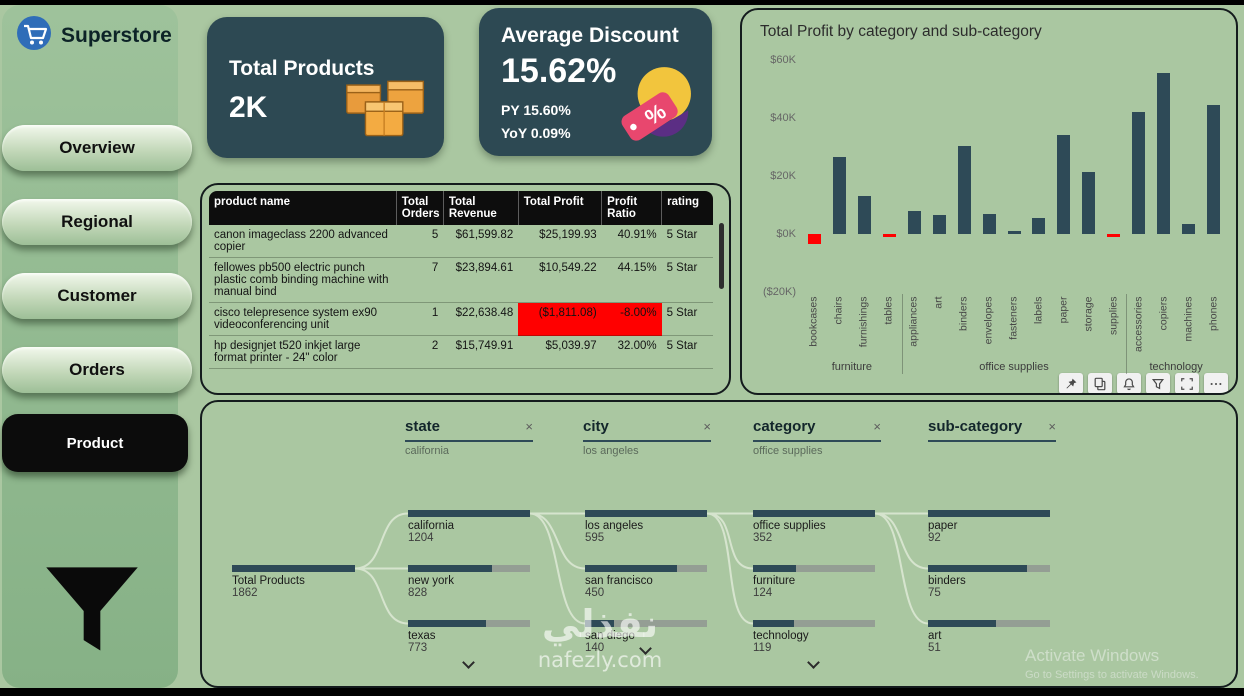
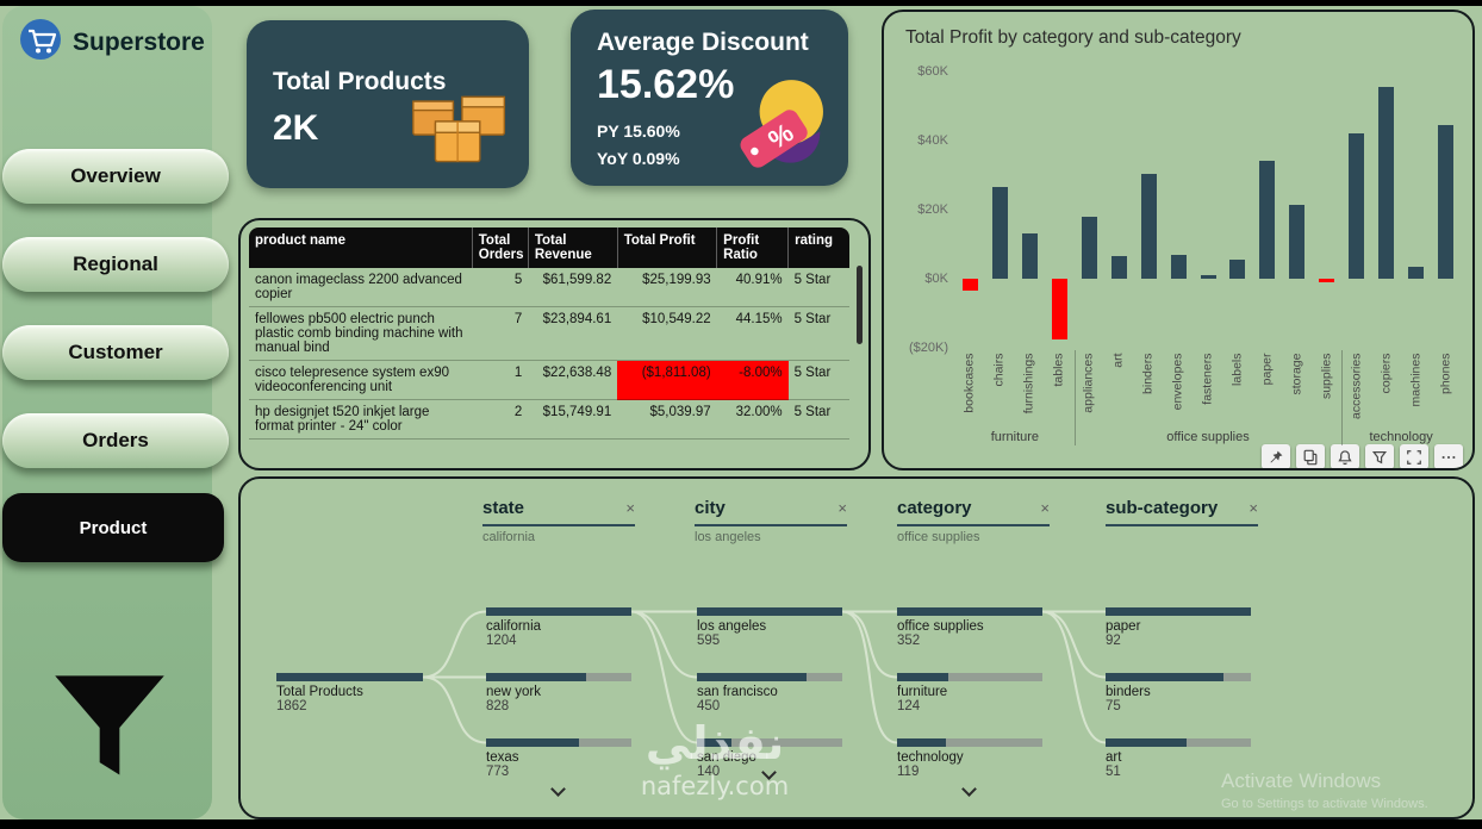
tables: -$1K -> -$18K
appliances: $8K -> $18K
